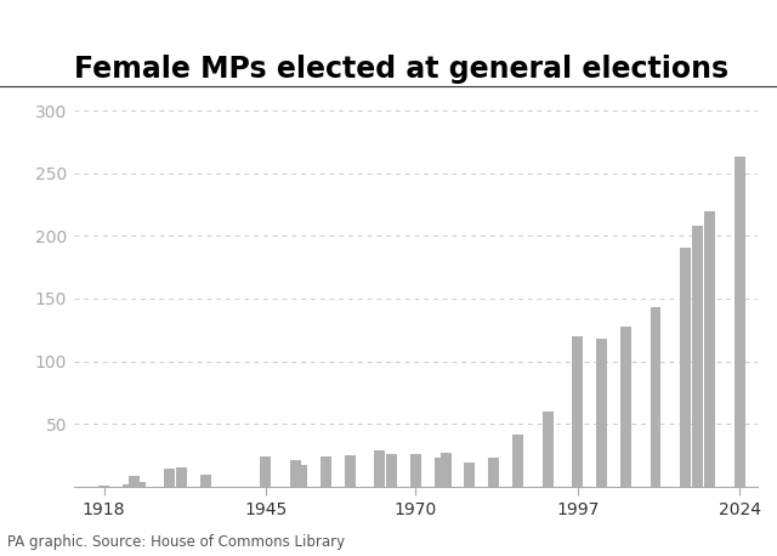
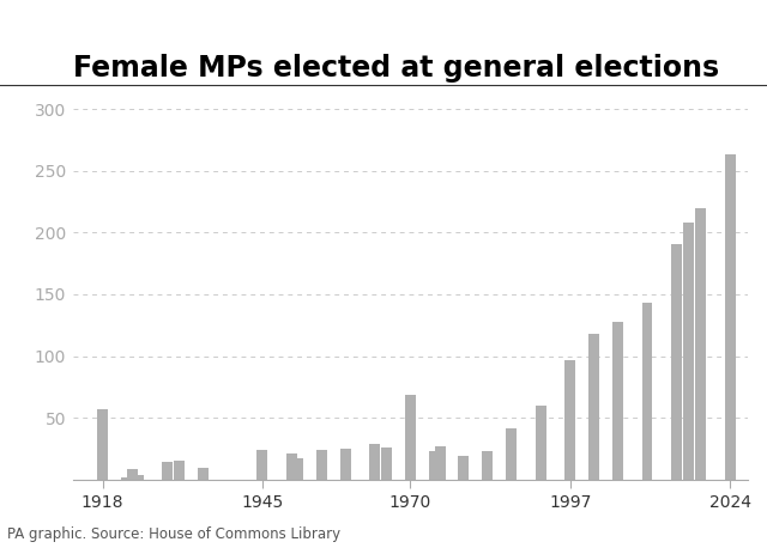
1918: 1 -> 57
1970: 26 -> 69
1997: 120 -> 97
